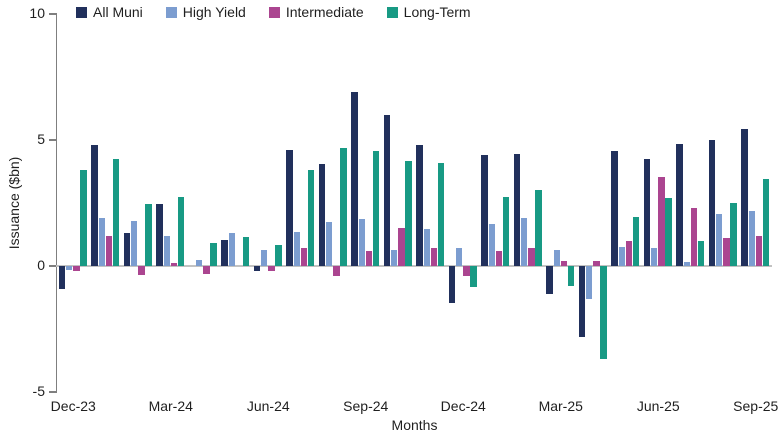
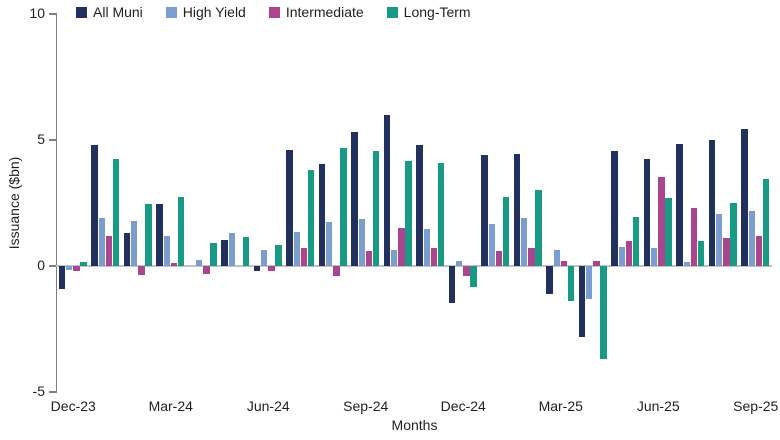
Long-Term/Dec-23: 3.8 -> 0.1
All Muni/Sep-24: 6.9 -> 5.3
High Yield/Dec-24: 0.7 -> 0.2
Long-Term/Mar-25: -0.8 -> -1.4
